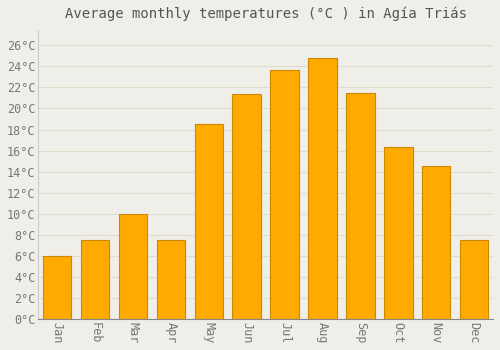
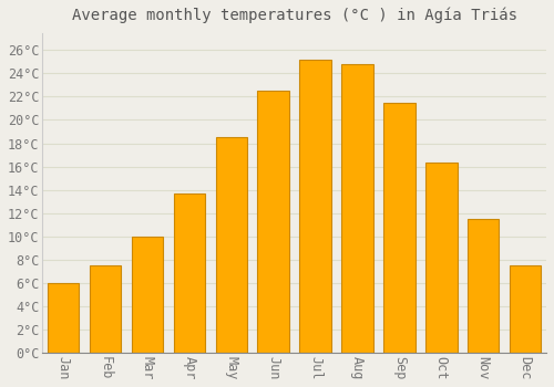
Apr: 7.5°C -> 13.7°C
Jun: 21.4°C -> 22.5°C
Jul: 23.7°C -> 25.2°C
Nov: 14.5°C -> 11.5°C
